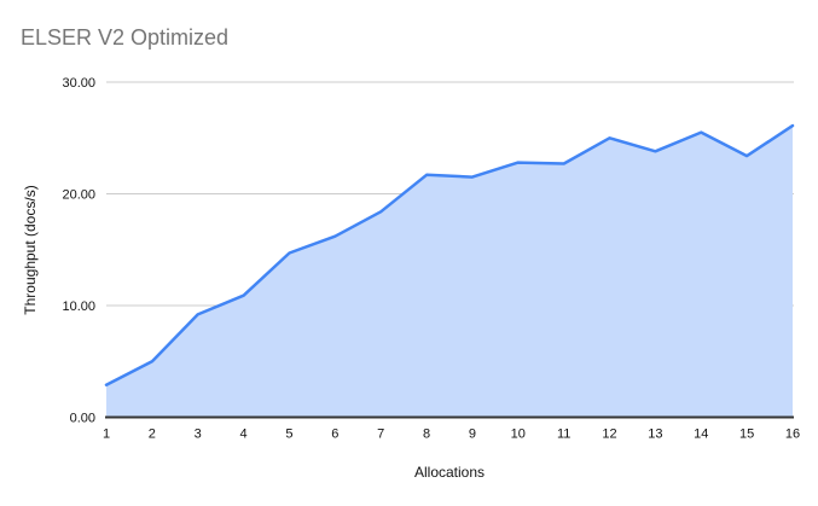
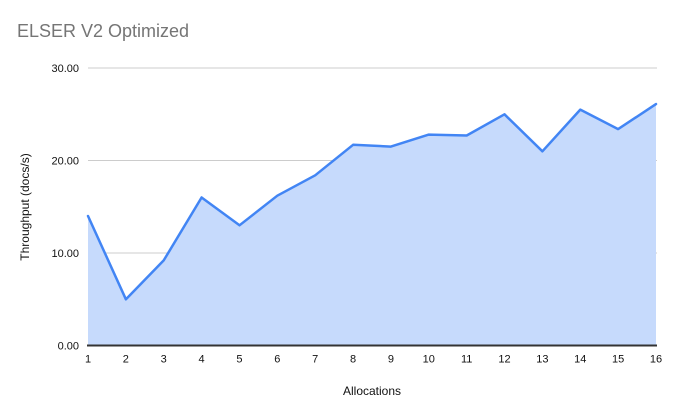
1: 3 -> 14
4: 11 -> 16
5: 15 -> 13
13: 24 -> 21
